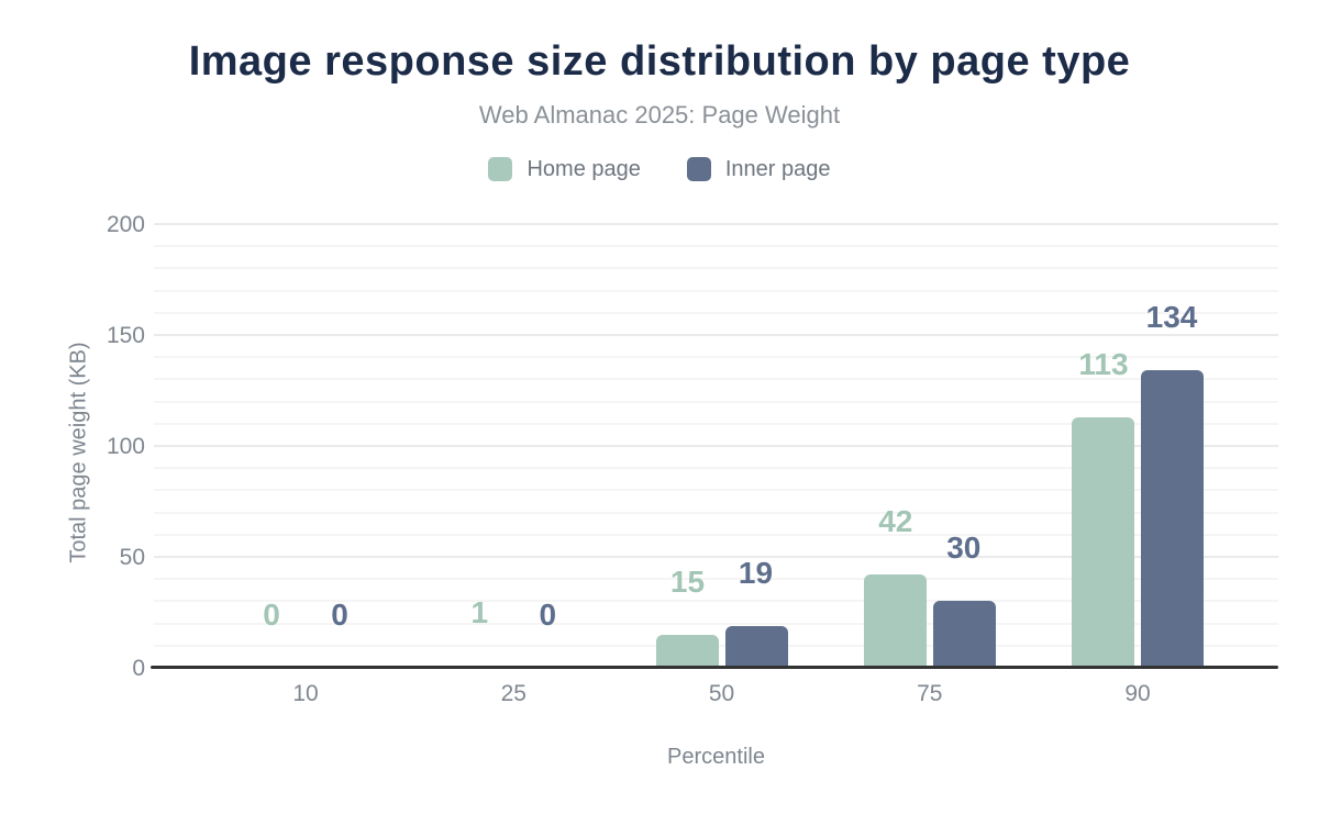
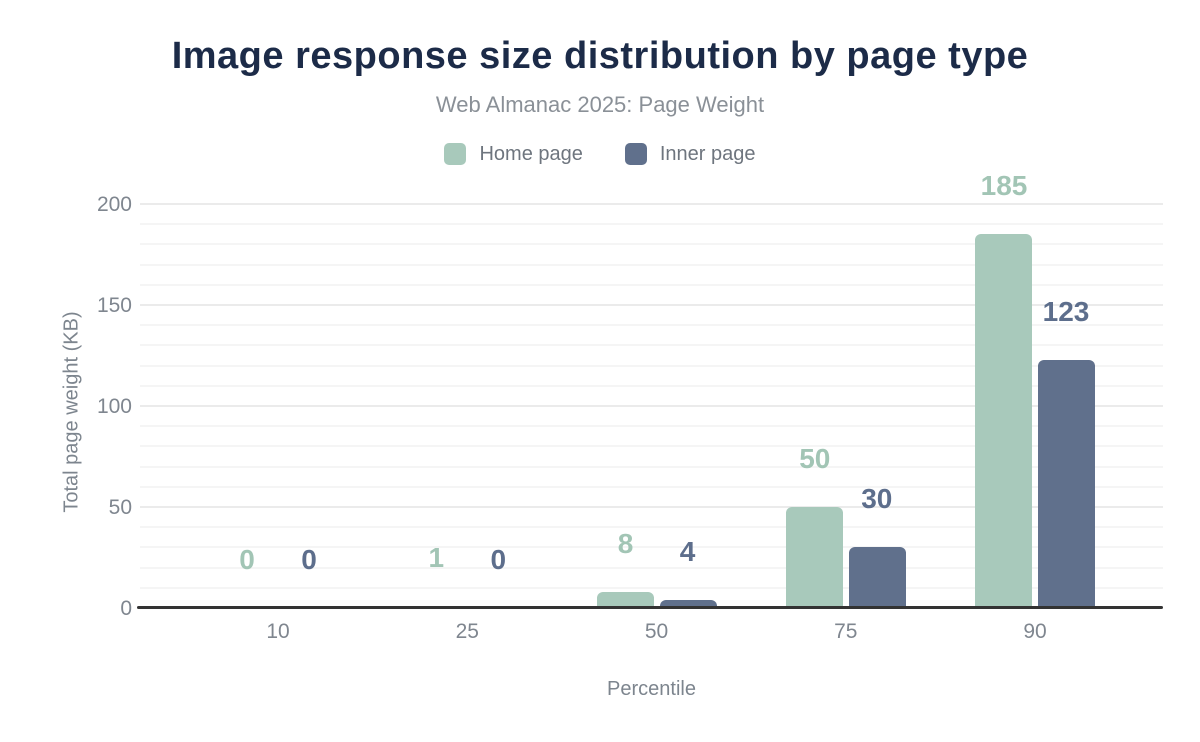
Home page/50: 15 -> 8
Inner page/50: 19 -> 4
Home page/75: 42 -> 50
Home page/90: 113 -> 185
Inner page/90: 134 -> 123
